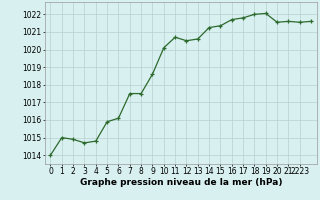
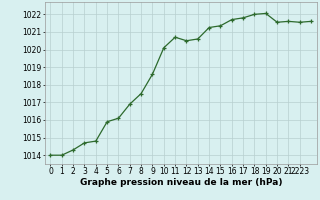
1: 1015.0 -> 1014.0
2: 1014.9 -> 1014.3
7: 1017.5 -> 1016.9
